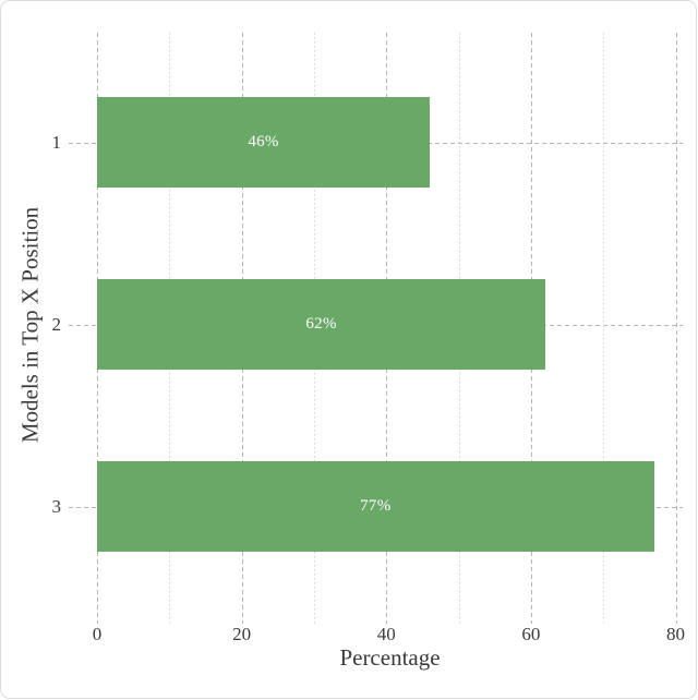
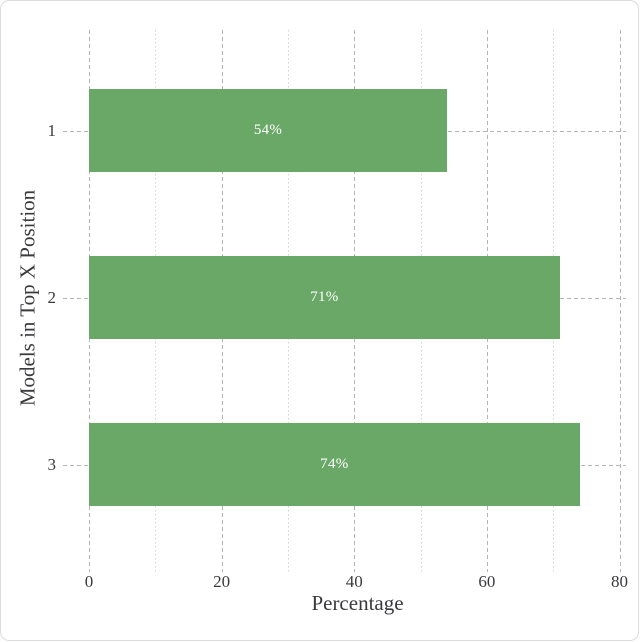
1: 46% -> 54%
2: 62% -> 71%
3: 77% -> 74%
